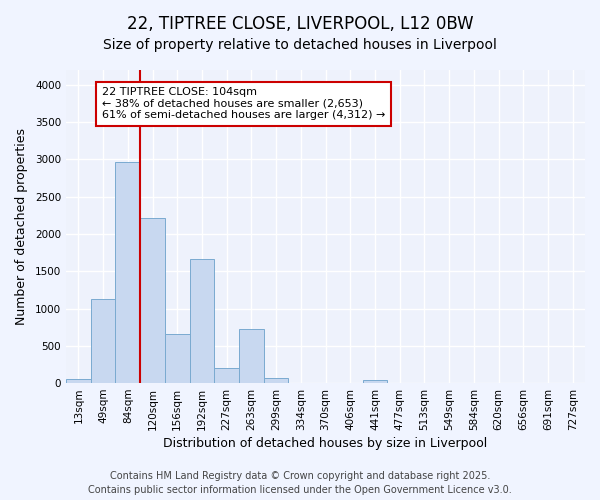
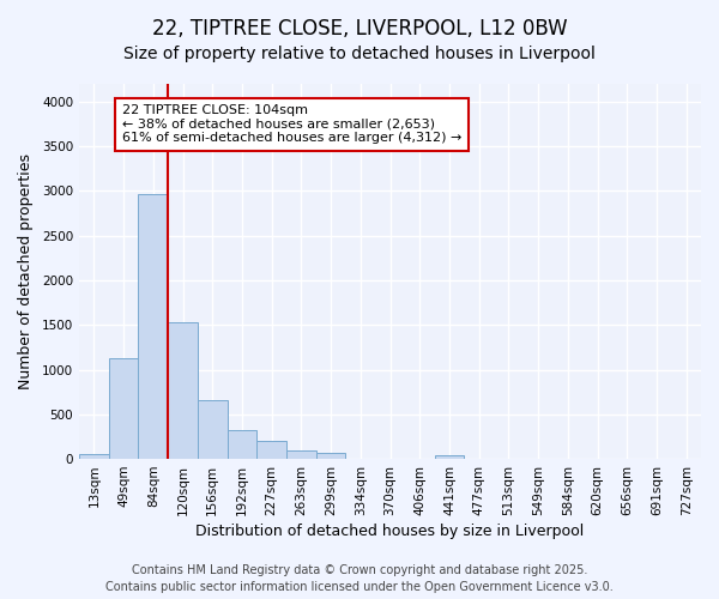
120sqm: 2220 -> 1530
192sqm: 1660 -> 320
263sqm: 720 -> 90
